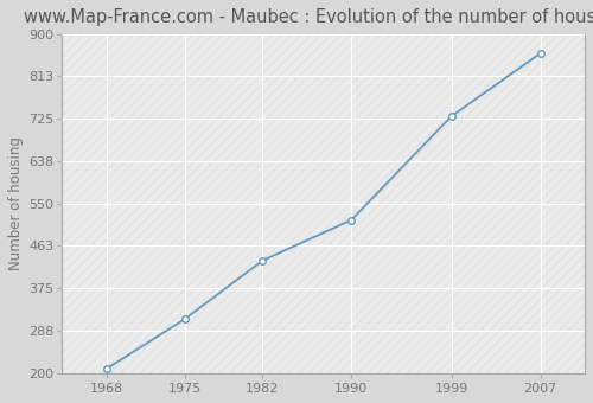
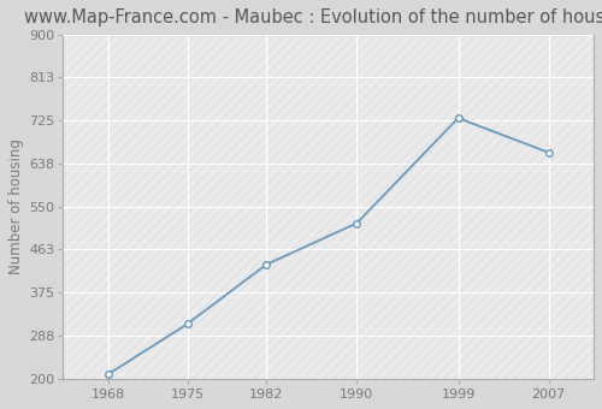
2007: 860 -> 660
